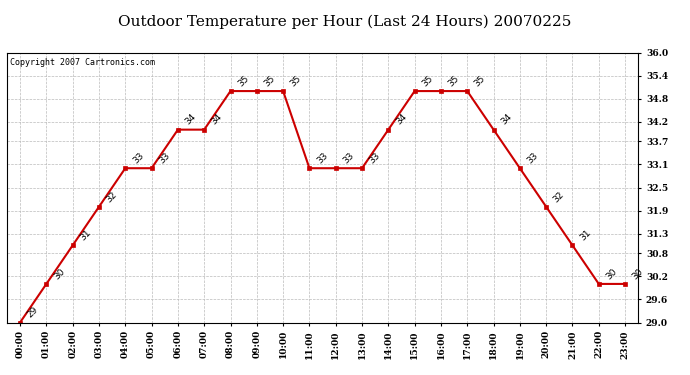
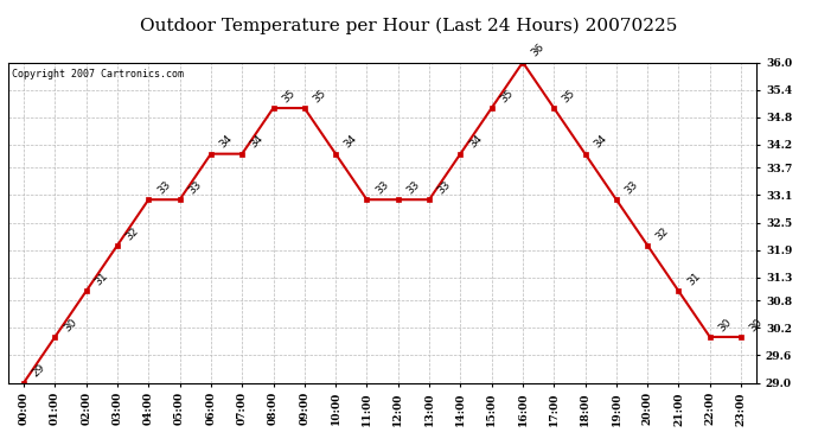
10:00: 35 -> 34
16:00: 35 -> 36
